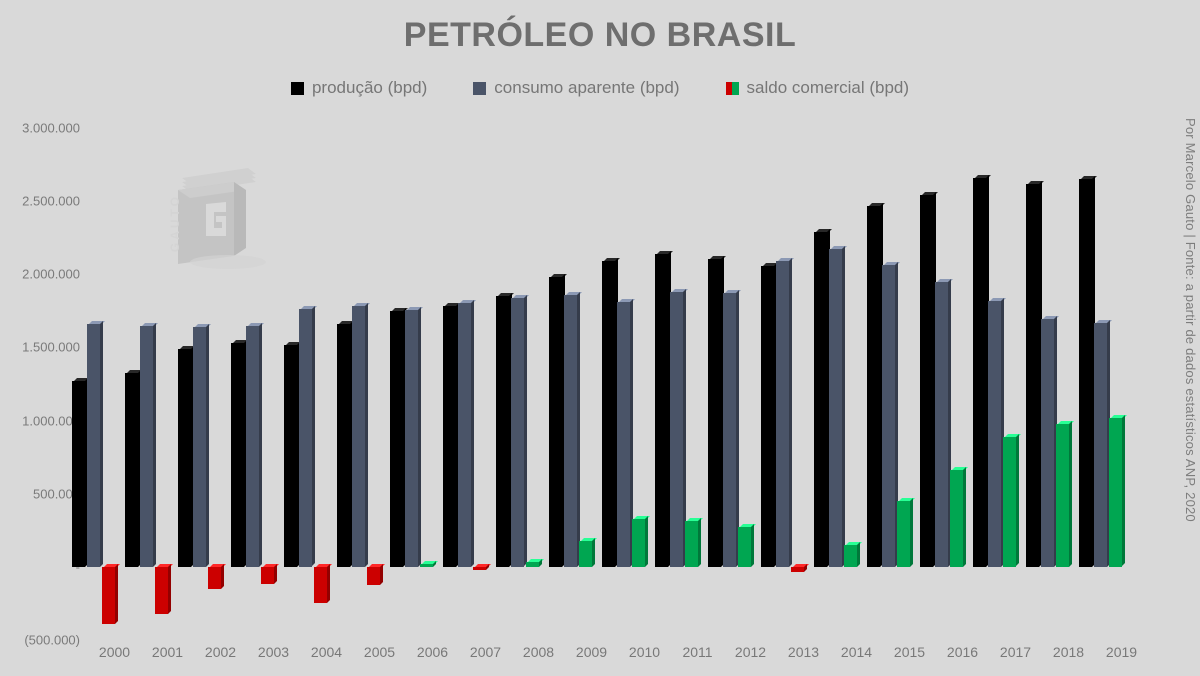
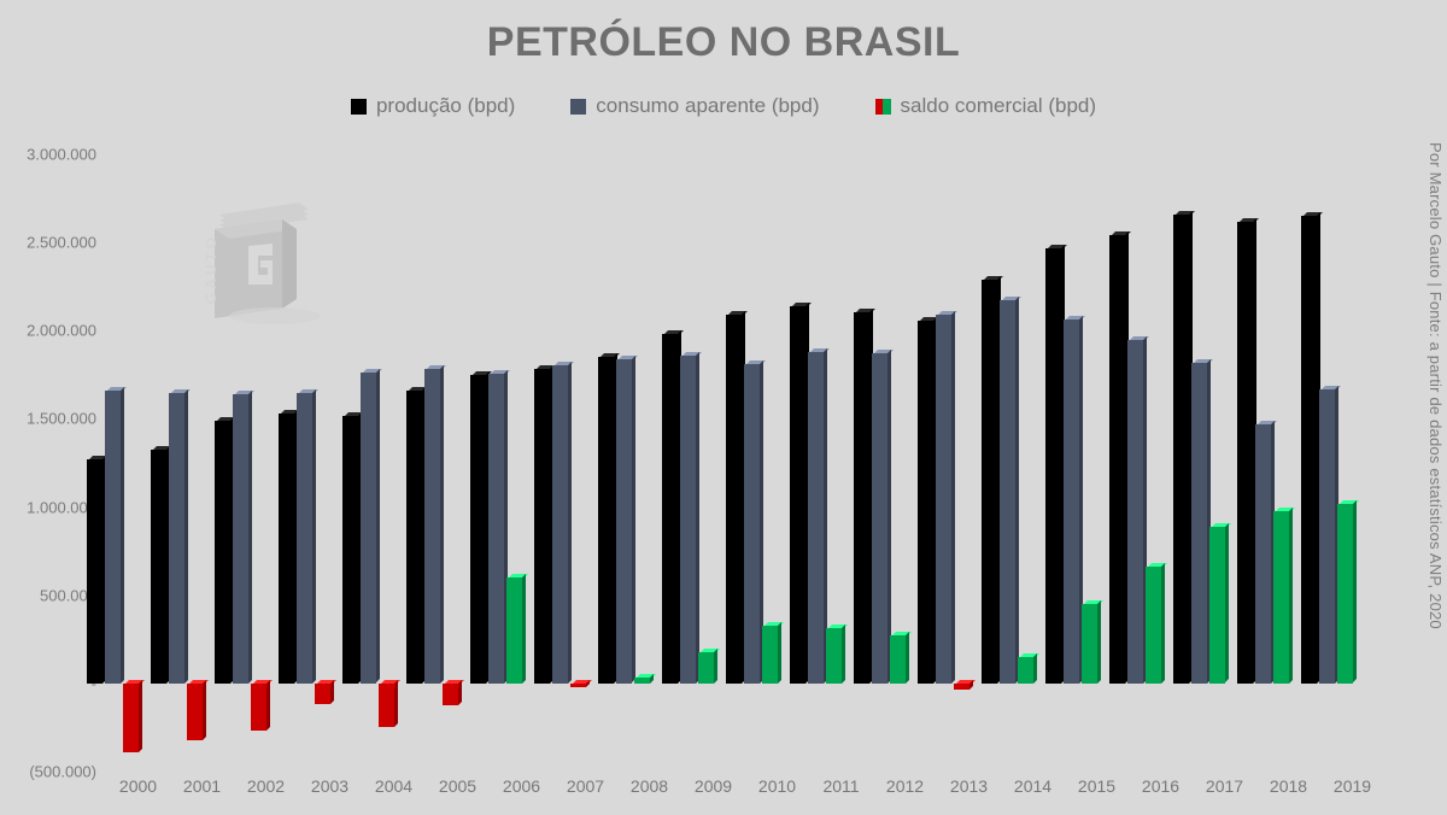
saldo comercial (bpd)/2002: -150000 -> -270000
saldo comercial (bpd)/2006: 20000 -> 600000
consumo aparente (bpd)/2018: 1700000 -> 1470000
